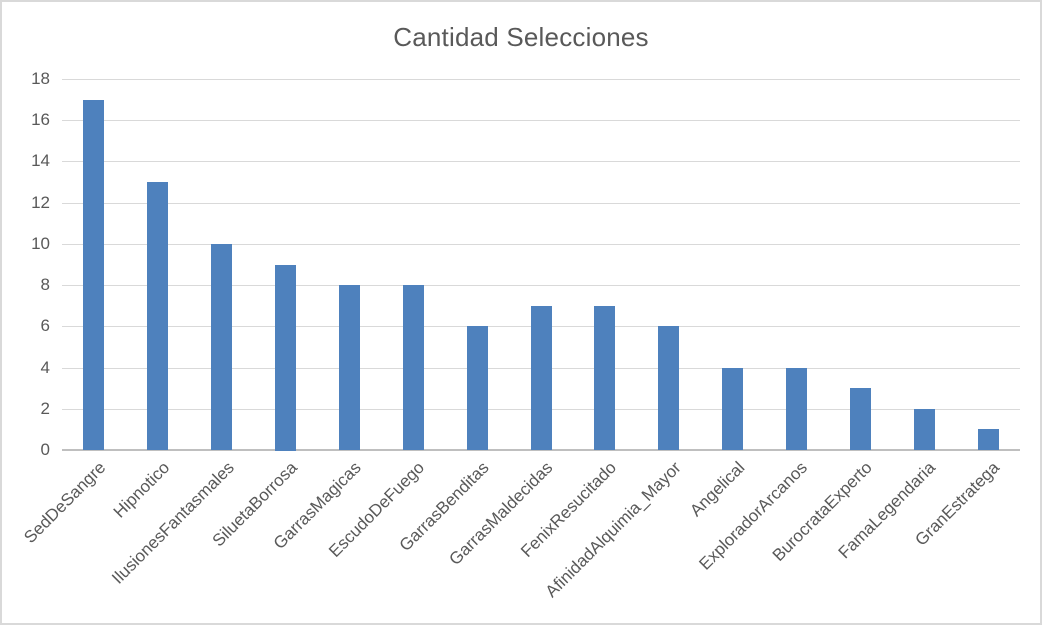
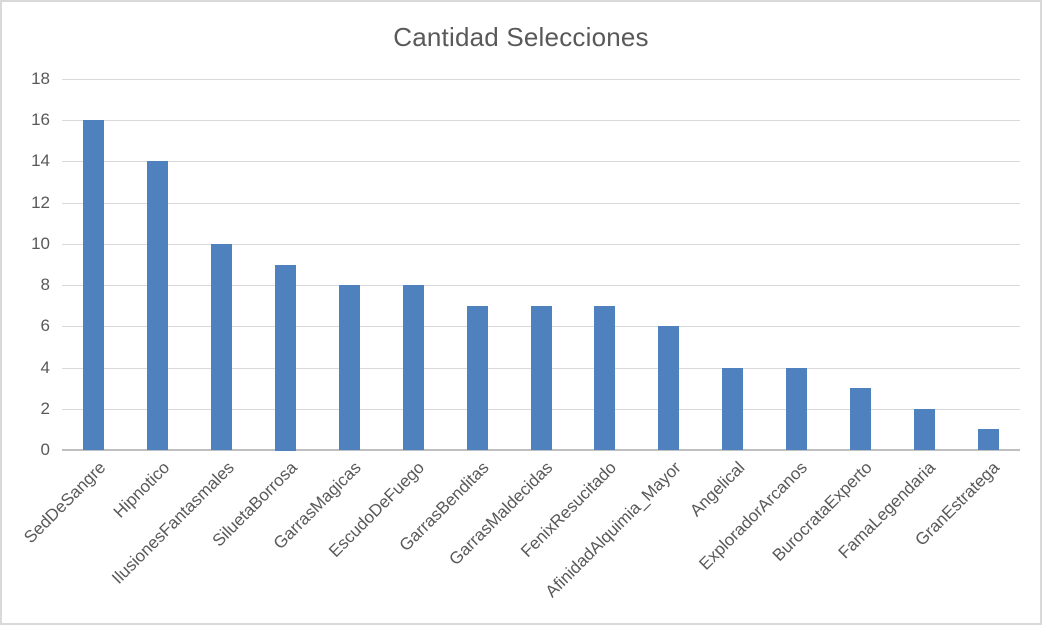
SedDeSangre: 17 -> 16
Hipnotico: 13 -> 14
GarrasBenditas: 6 -> 7
